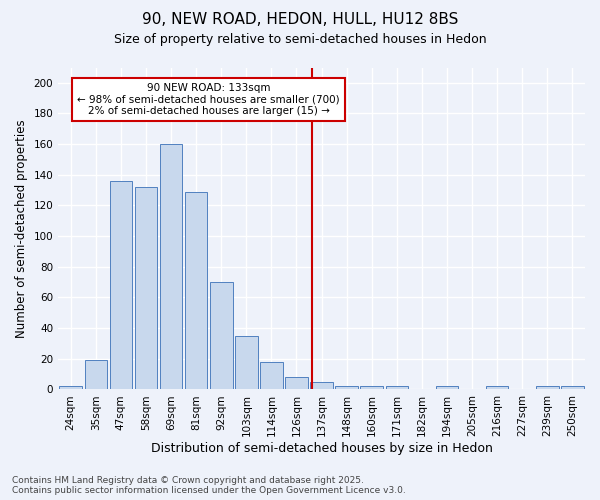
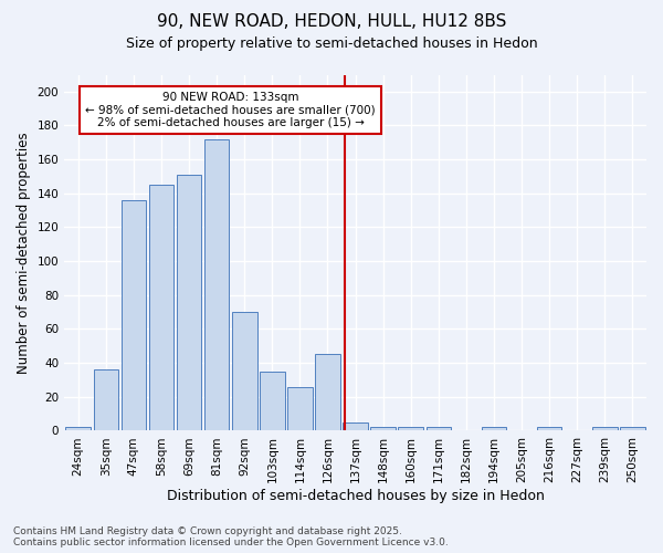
35sqm: 19 -> 36
58sqm: 132 -> 145
69sqm: 160 -> 151
81sqm: 129 -> 172
114sqm: 18 -> 26
126sqm: 8 -> 45
